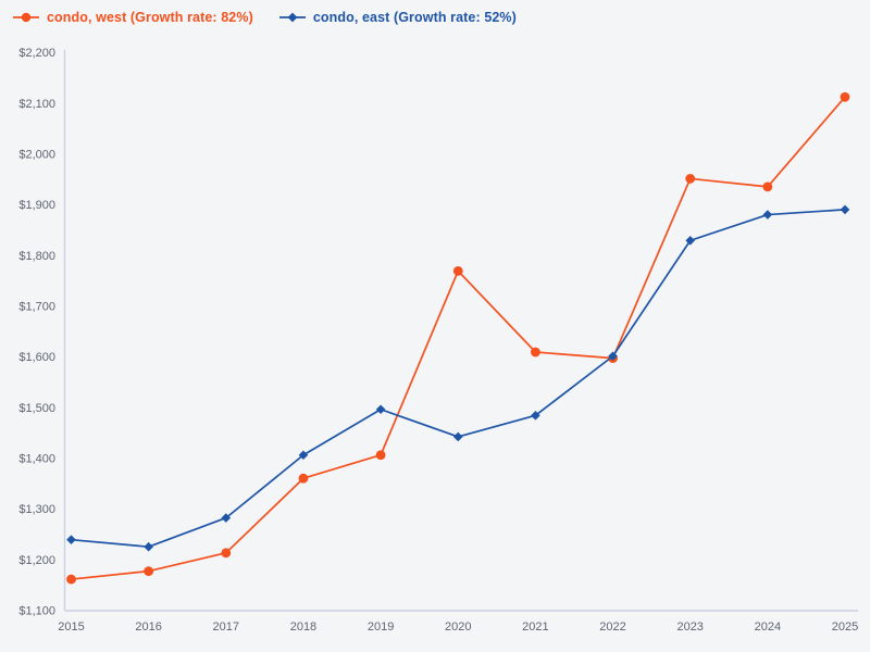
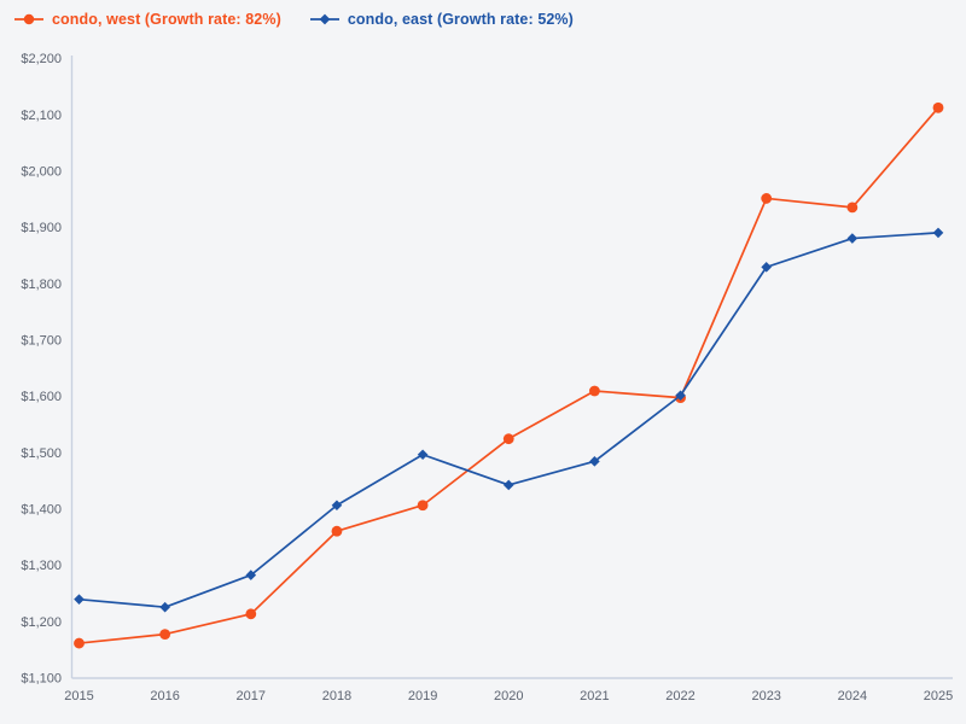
condo, west (Growth rate: 82%)/2020: $1770 -> $1520
